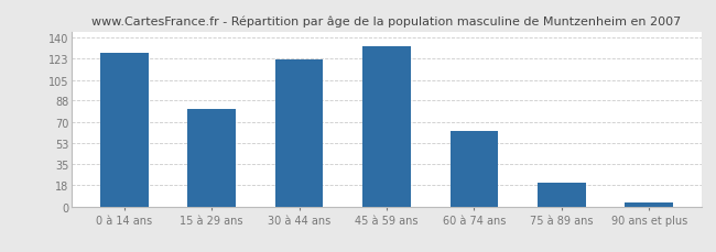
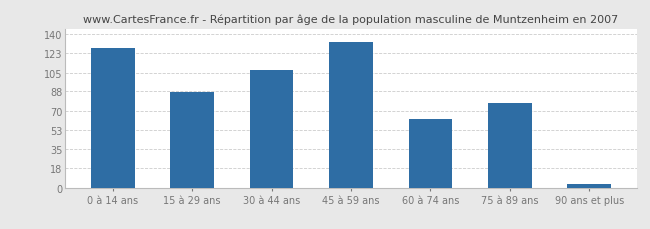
15 à 29 ans: 81 -> 87
30 à 44 ans: 122 -> 107
75 à 89 ans: 20 -> 77
